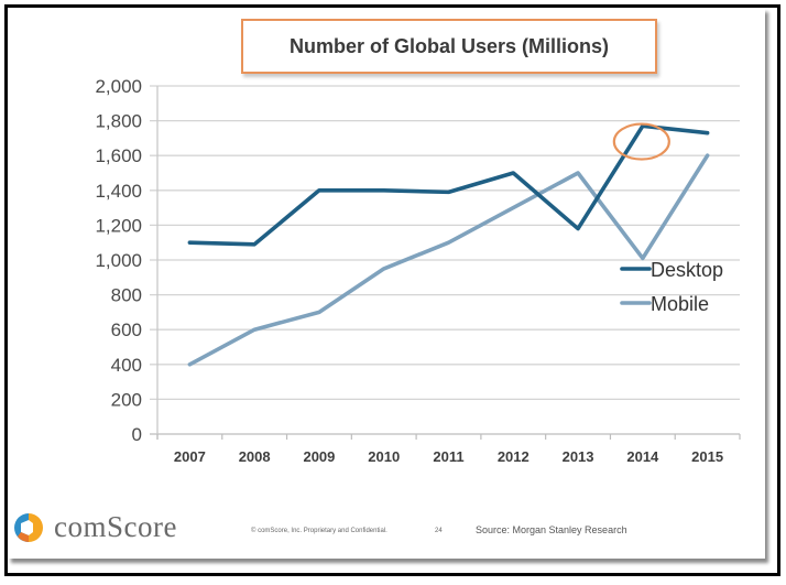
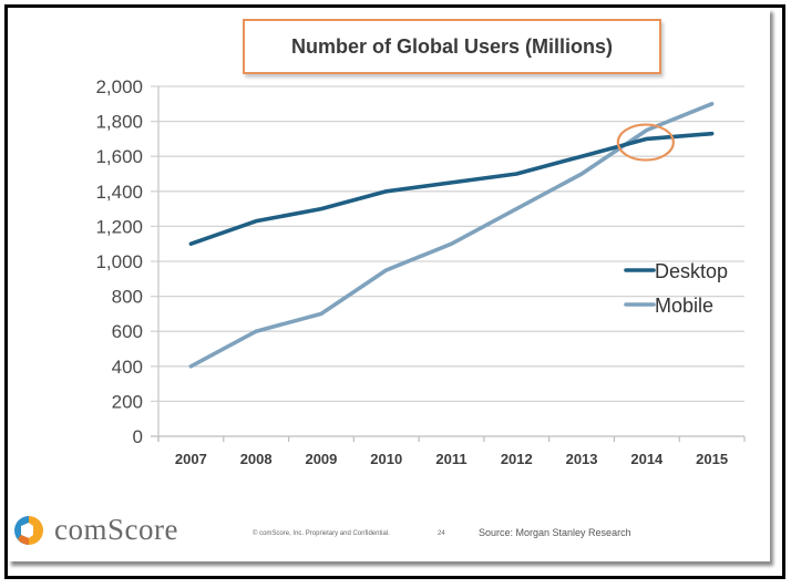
Desktop/2008: 1090 -> 1230
Desktop/2009: 1400 -> 1300
Desktop/2011: 1390 -> 1450
Desktop/2013: 1180 -> 1600
Desktop/2014: 1770 -> 1700
Mobile/2014: 1010 -> 1750
Mobile/2015: 1600 -> 1900
